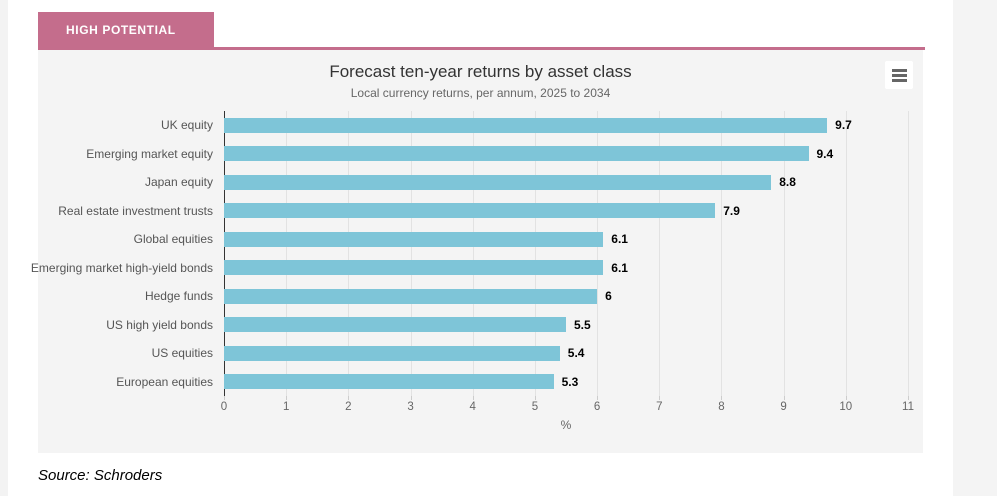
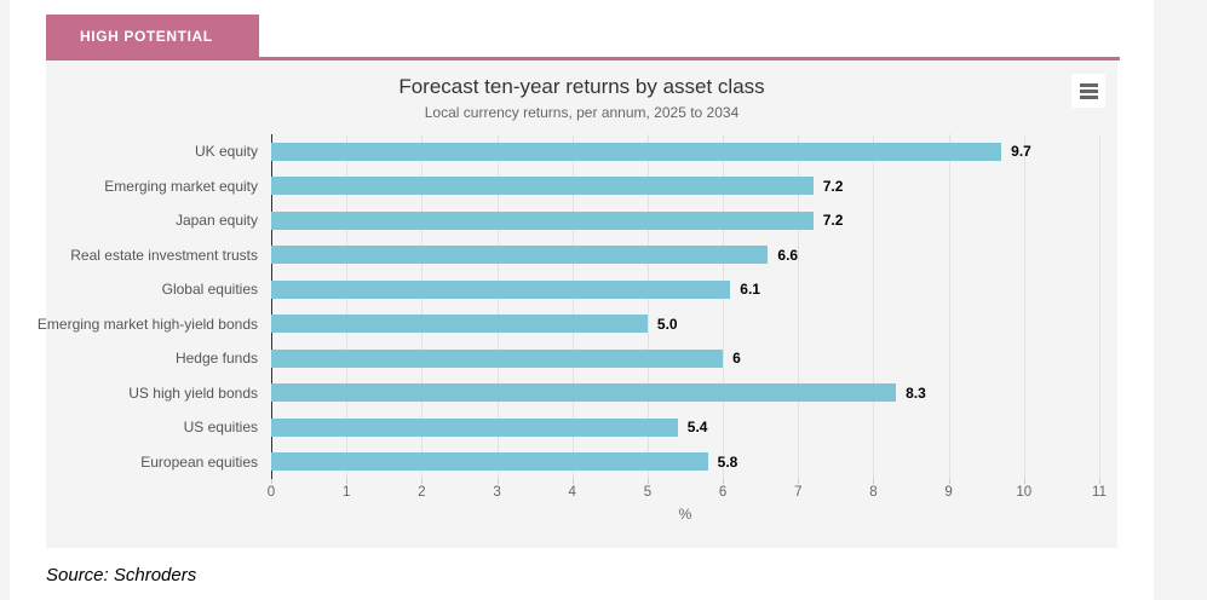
Emerging market equity: 9.4 -> 7.2
Japan equity: 8.8 -> 7.2
Real estate investment trusts: 7.9 -> 6.6
Emerging market high-yield bonds: 6.1 -> 5.0
US high yield bonds: 5.5 -> 8.3
European equities: 5.3 -> 5.8
